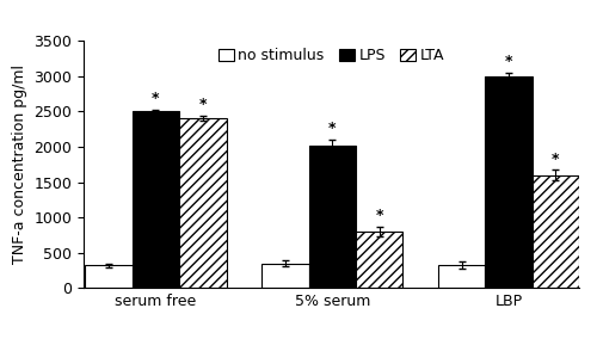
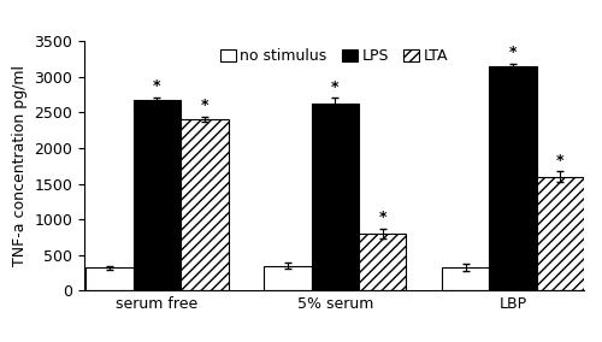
LPS/serum free: 2500 -> 2680
LPS/5% serum: 2020 -> 2620
LPS/LBP: 3000 -> 3140
